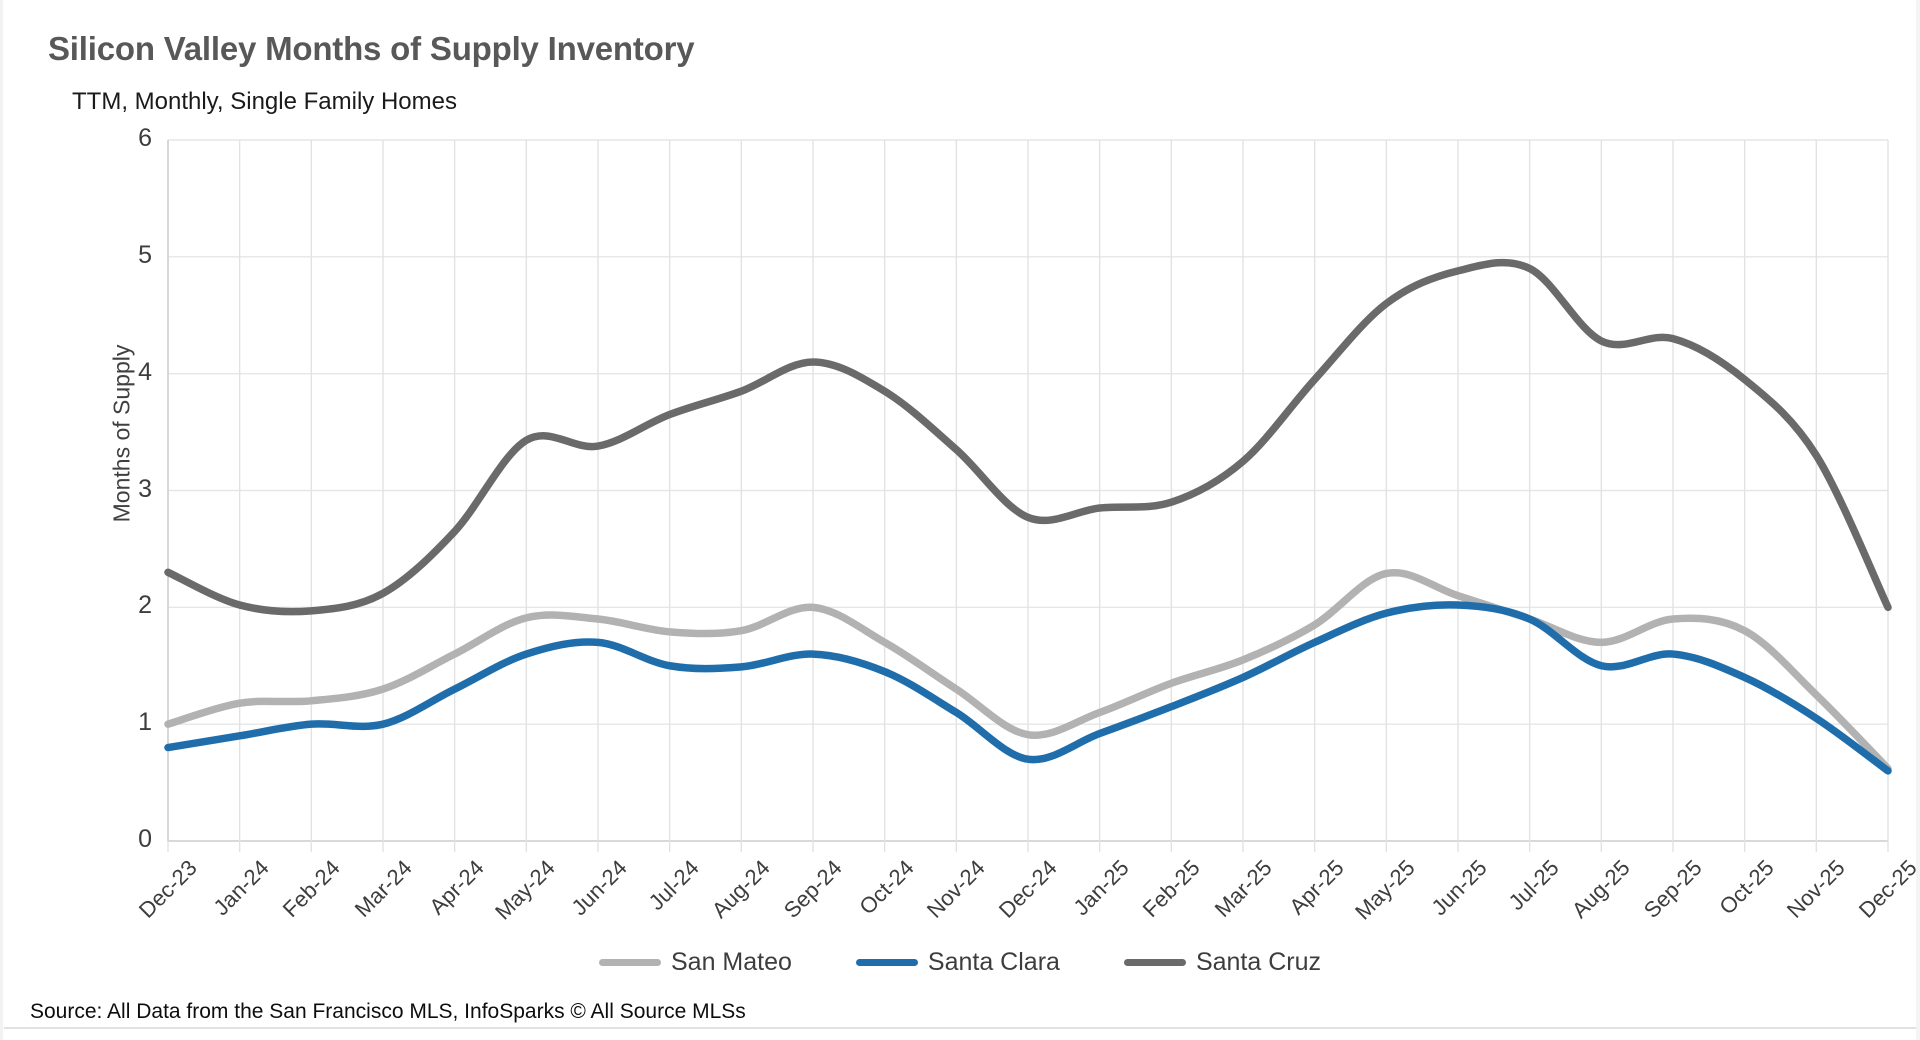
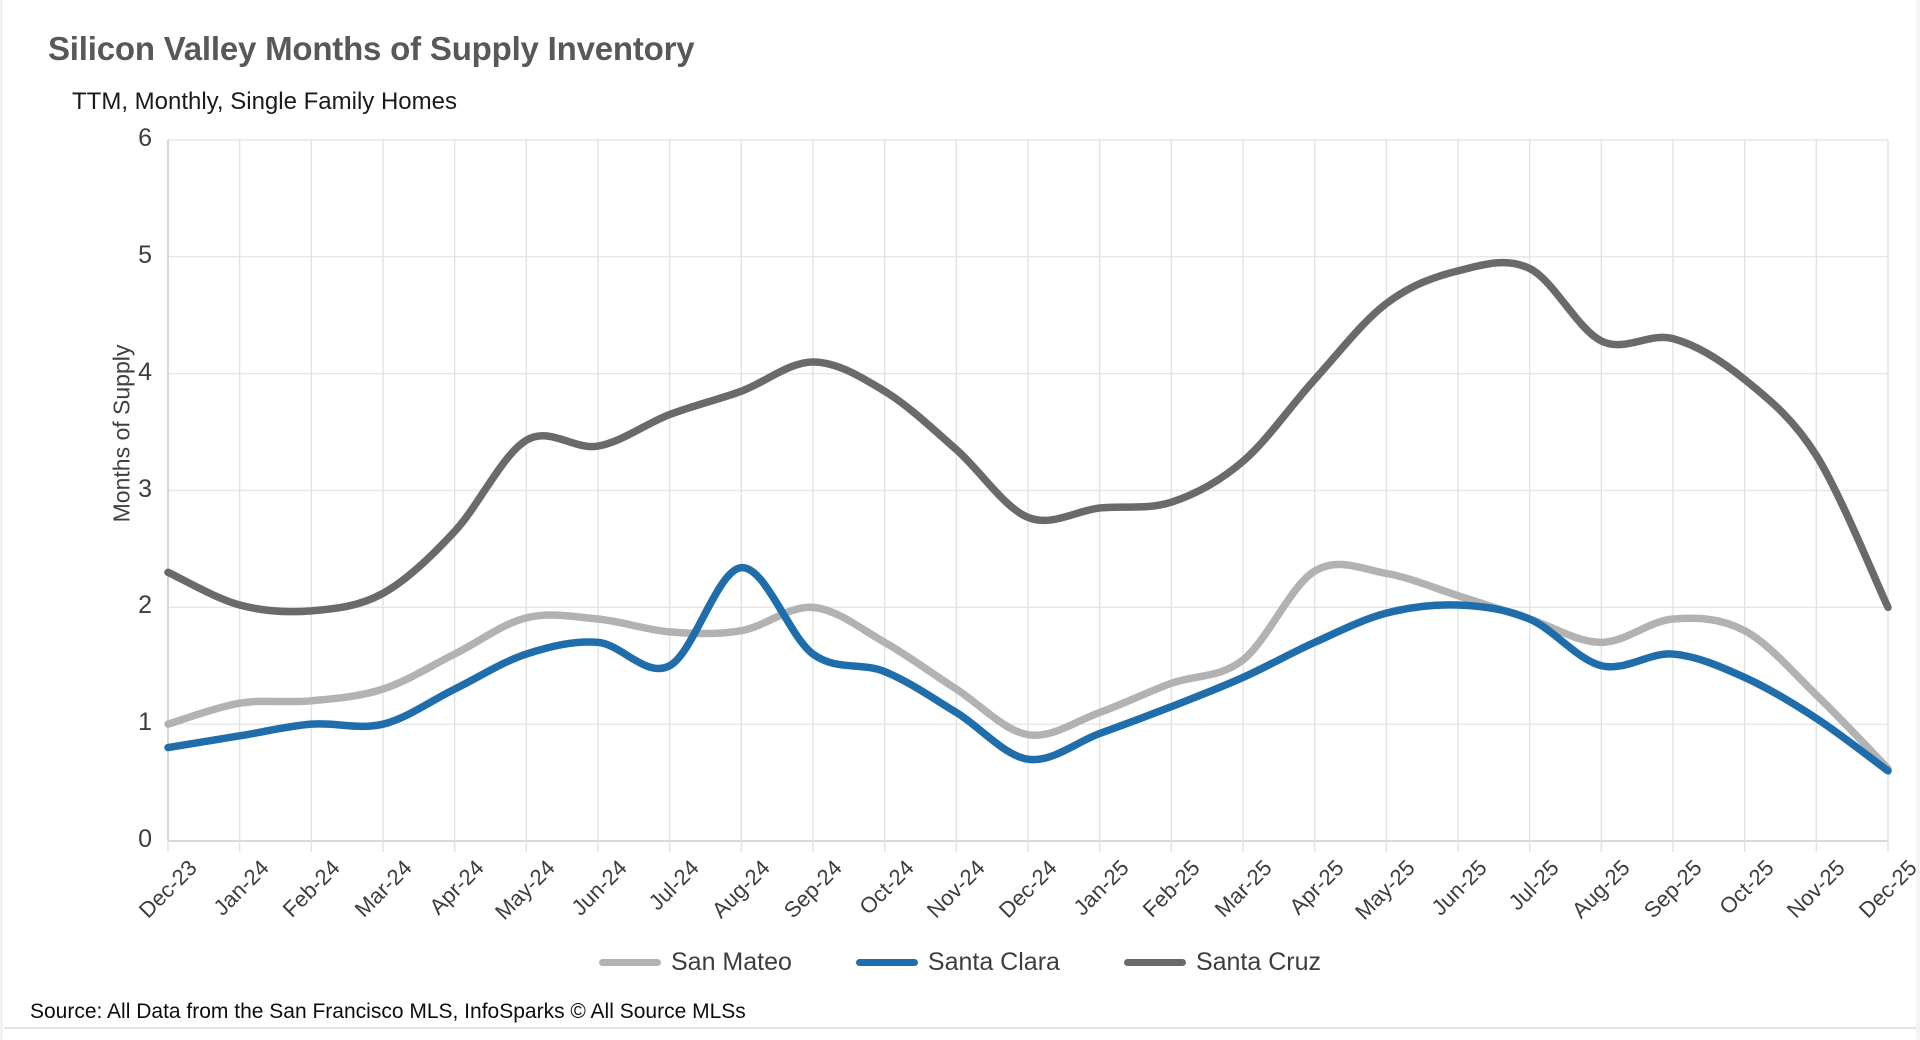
Santa Clara/Aug-24: 1.49 -> 2.34
San Mateo/Apr-25: 1.85 -> 2.31
